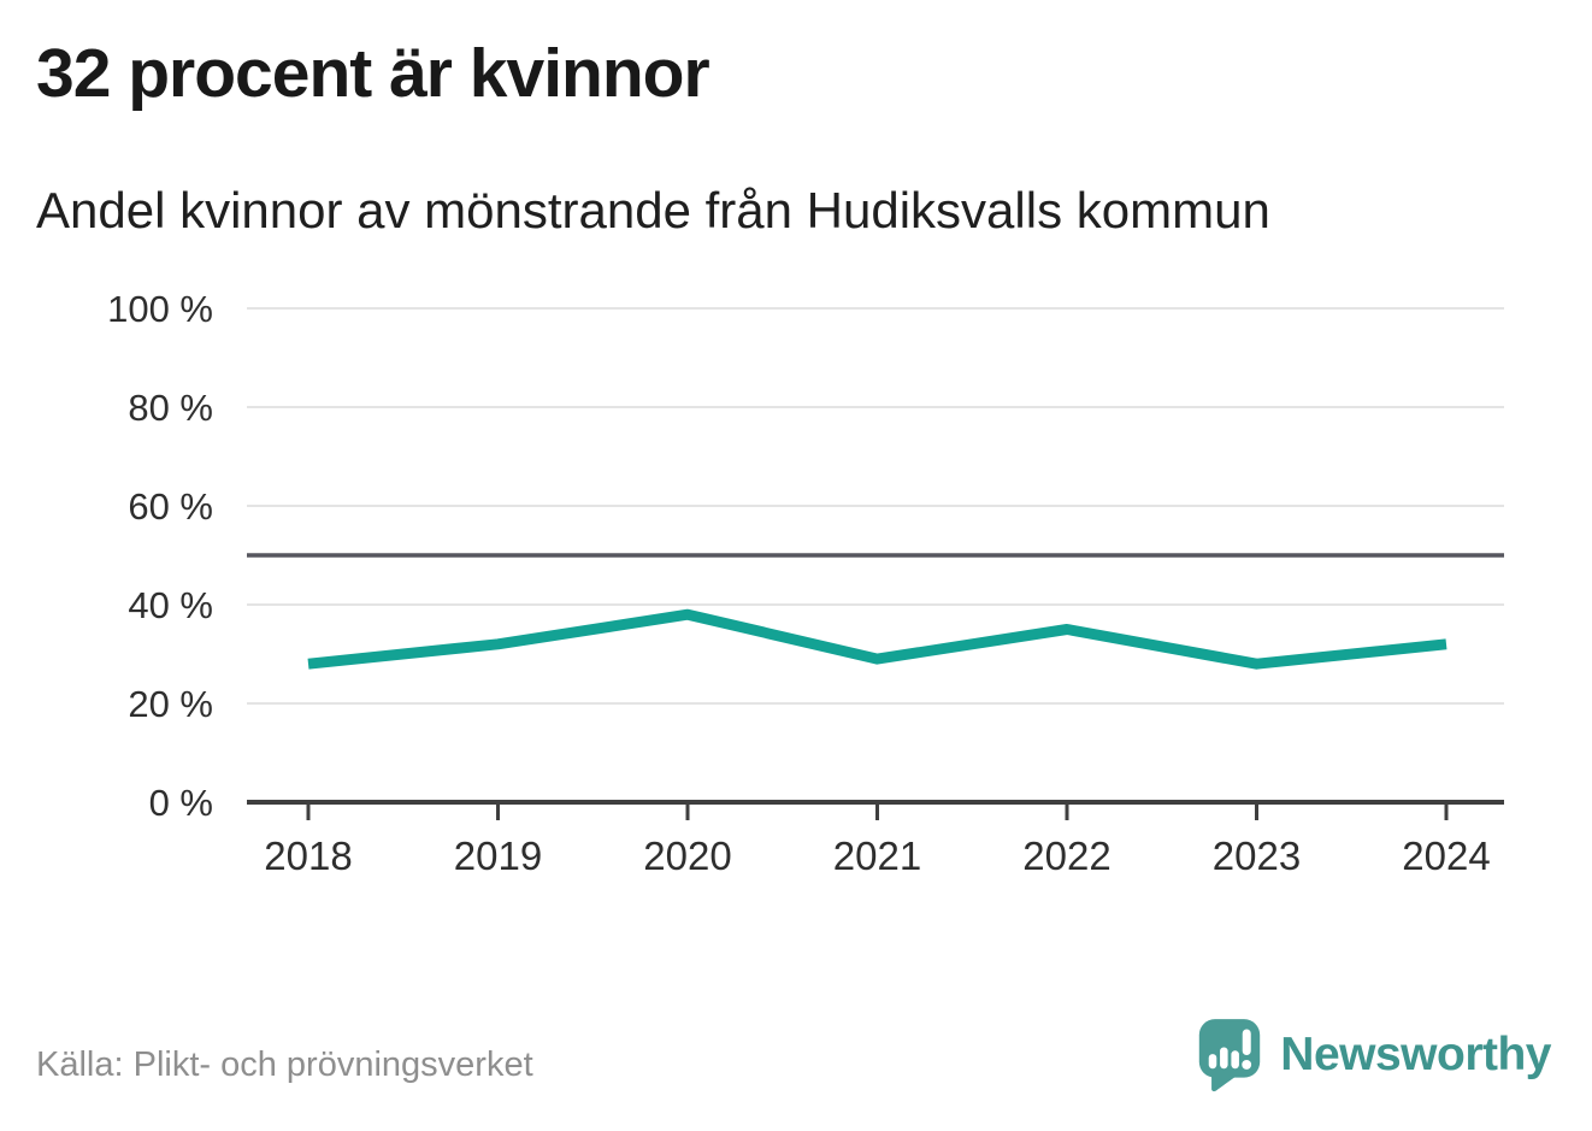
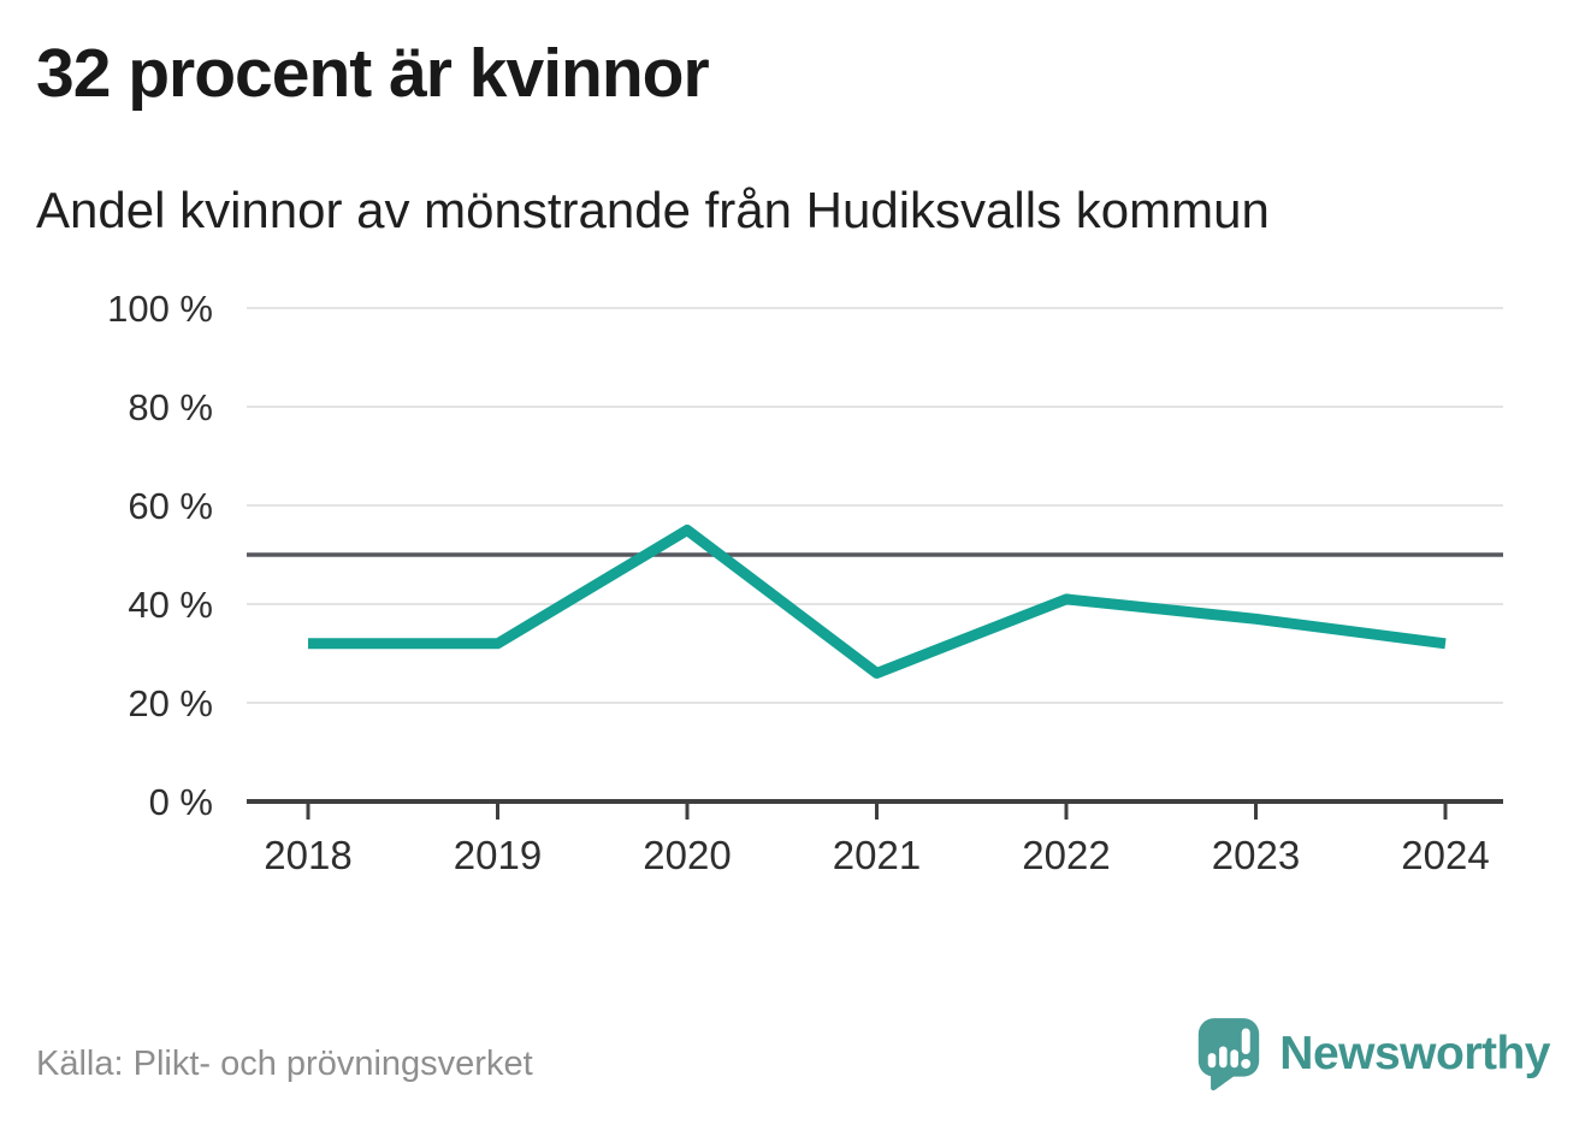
2018: 28% -> 32%
2020: 38% -> 55%
2021: 29% -> 26%
2022: 35% -> 41%
2023: 28% -> 37%
